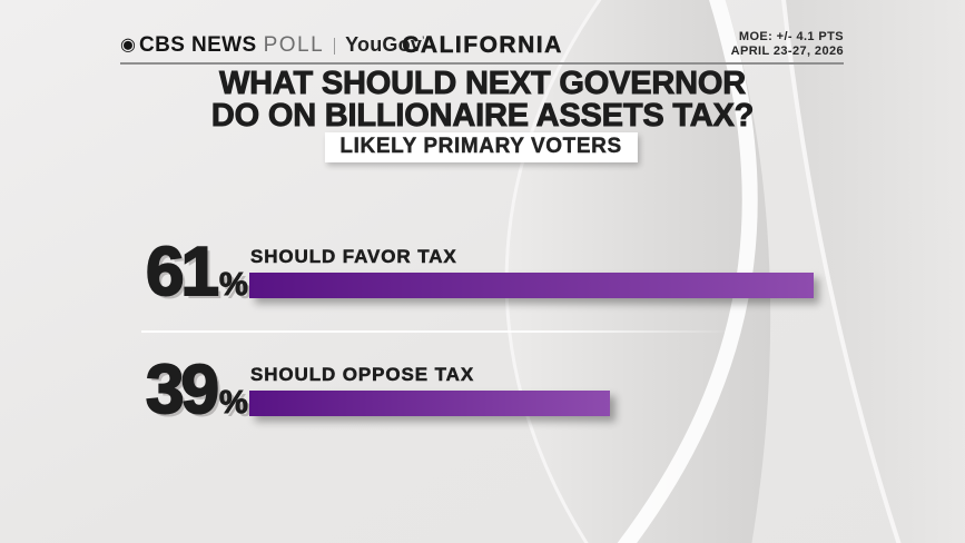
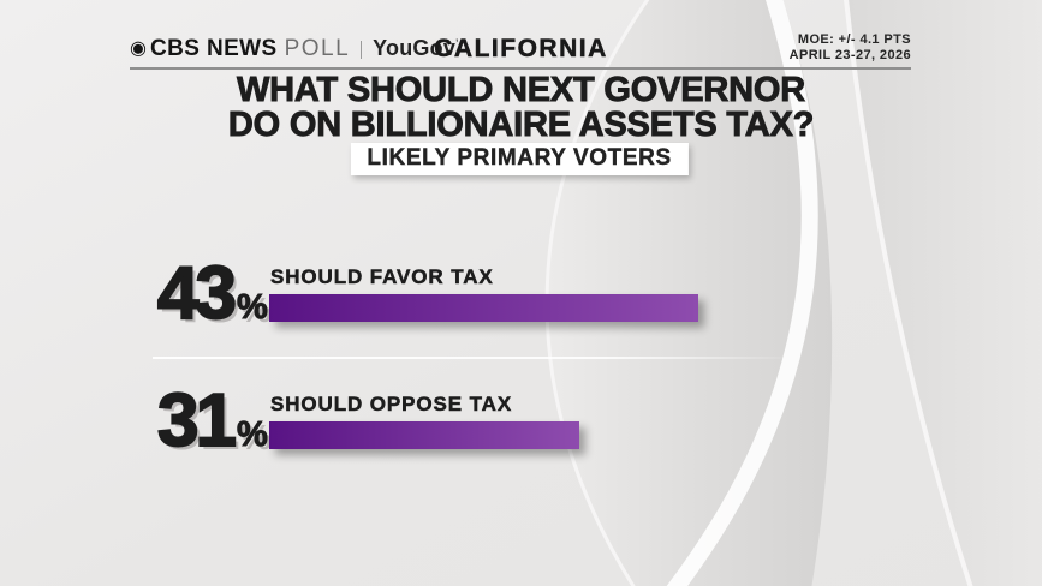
SHOULD FAVOR TAX: 61 -> 43
SHOULD OPPOSE TAX: 39 -> 31
